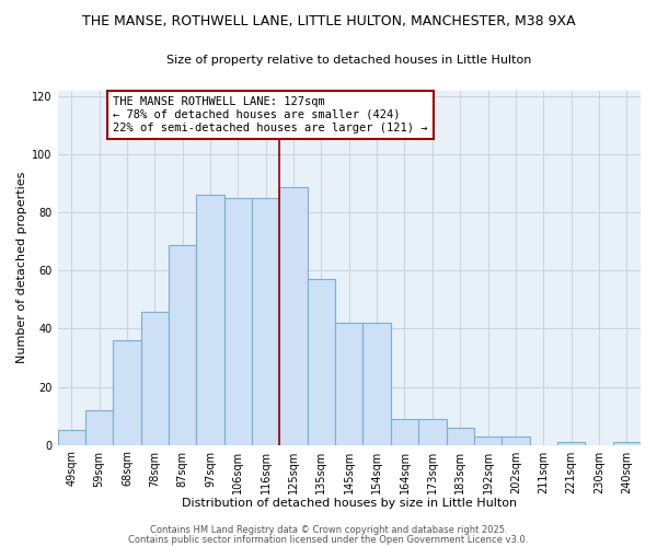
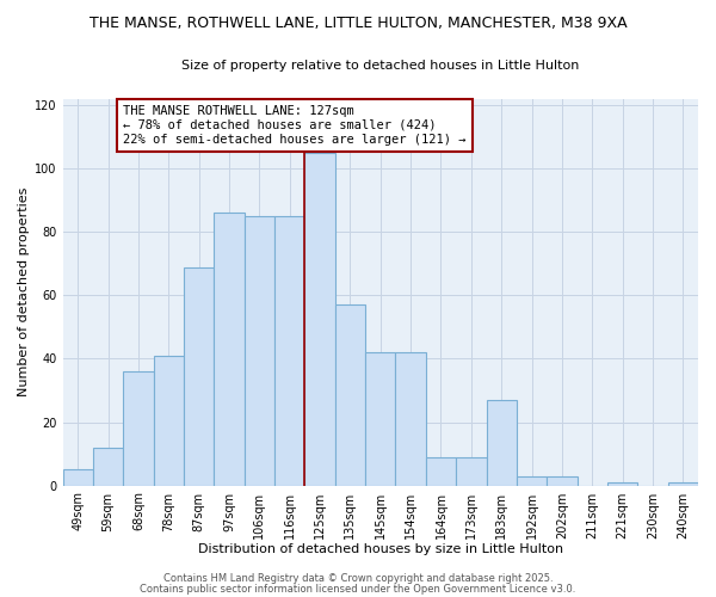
78sqm: 46 -> 41
125sqm: 89 -> 105
183sqm: 6 -> 27
